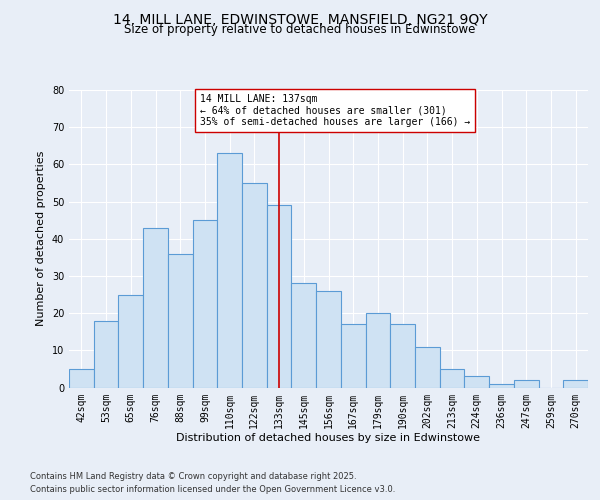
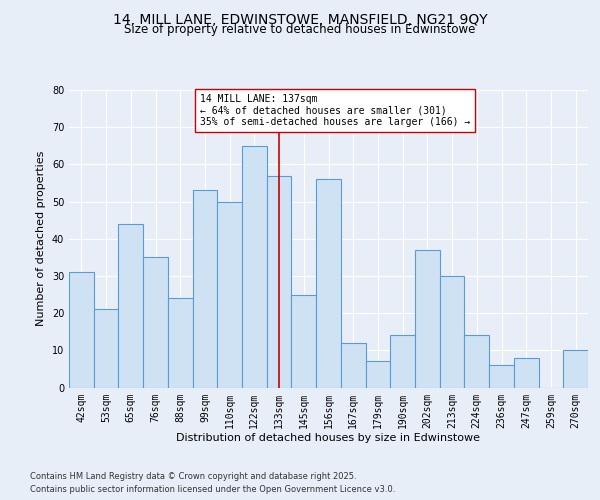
42sqm: 5 -> 31
53sqm: 18 -> 21
65sqm: 25 -> 44
76sqm: 43 -> 35
88sqm: 36 -> 24
99sqm: 45 -> 53
110sqm: 63 -> 50
122sqm: 55 -> 65
133sqm: 49 -> 57
145sqm: 28 -> 25
156sqm: 26 -> 56
167sqm: 17 -> 12
179sqm: 20 -> 7
190sqm: 17 -> 14
202sqm: 11 -> 37
213sqm: 5 -> 30
224sqm: 3 -> 14
236sqm: 1 -> 6
247sqm: 2 -> 8
270sqm: 2 -> 10
